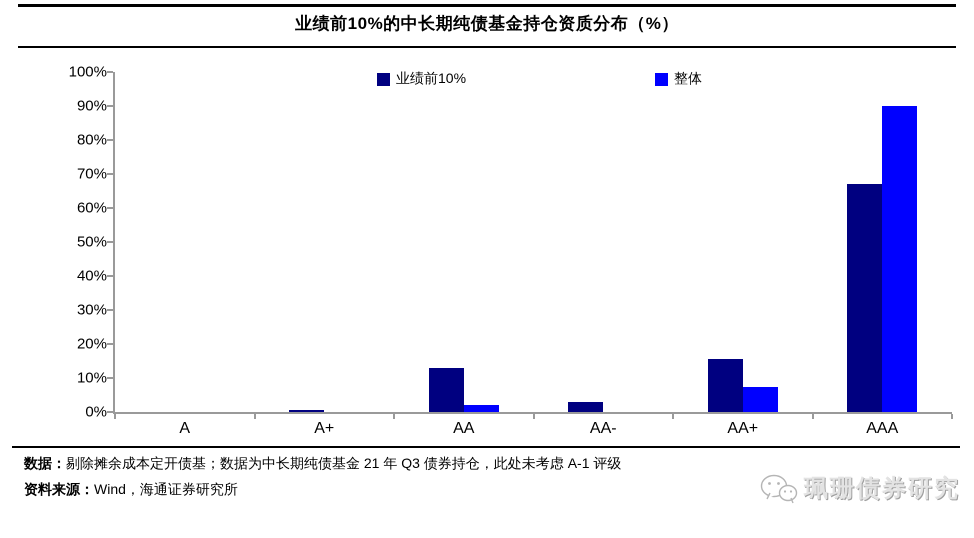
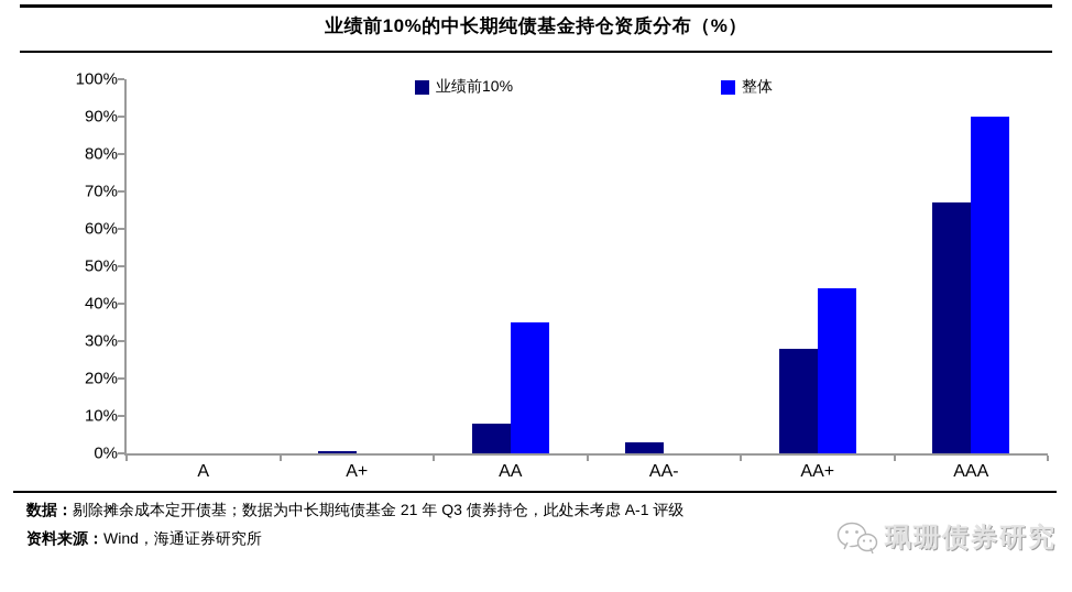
业绩前10%/AA: 13% -> 8%
整体/AA: 2% -> 35%
业绩前10%/AA+: 16% -> 28%
整体/AA+: 8% -> 44%
